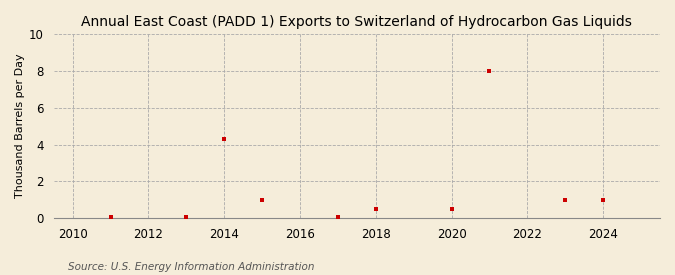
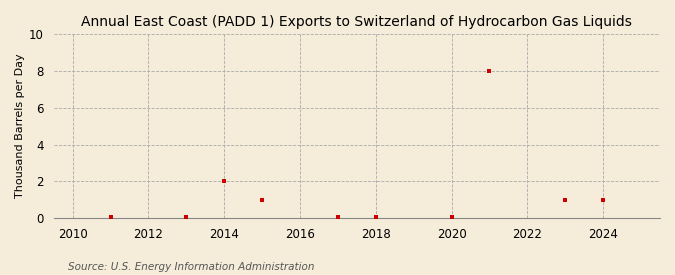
2014: 4.3 -> 2.0
2018: 0.5 -> 0.1
2020: 0.5 -> 0.1
